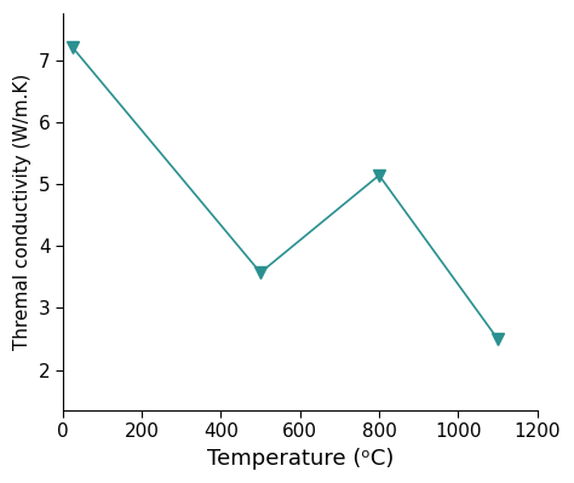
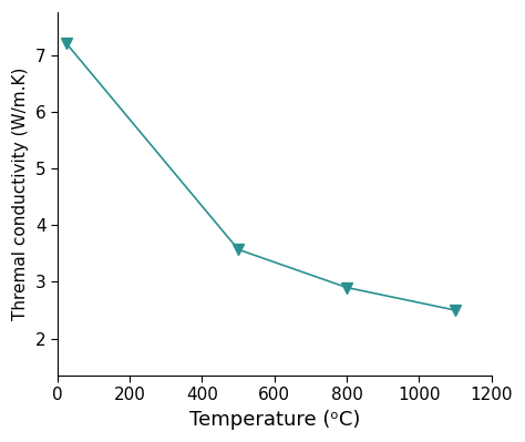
800: 5.14 -> 2.90
